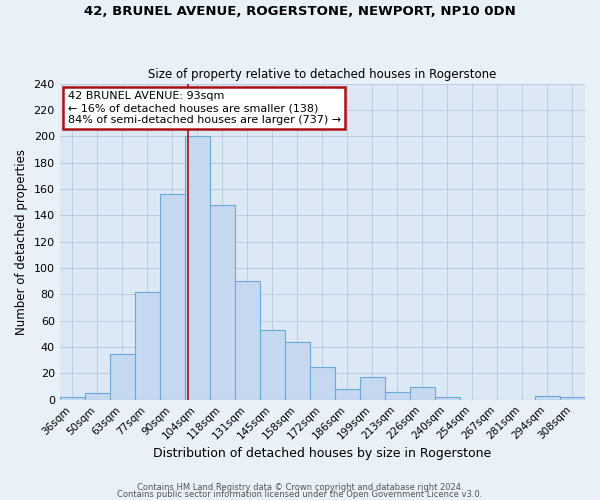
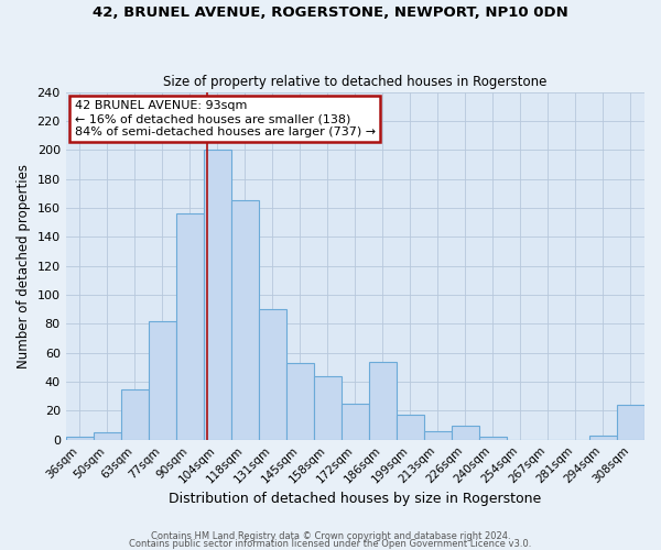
118sqm: 148 -> 165
186sqm: 8 -> 54
308sqm: 2 -> 24
